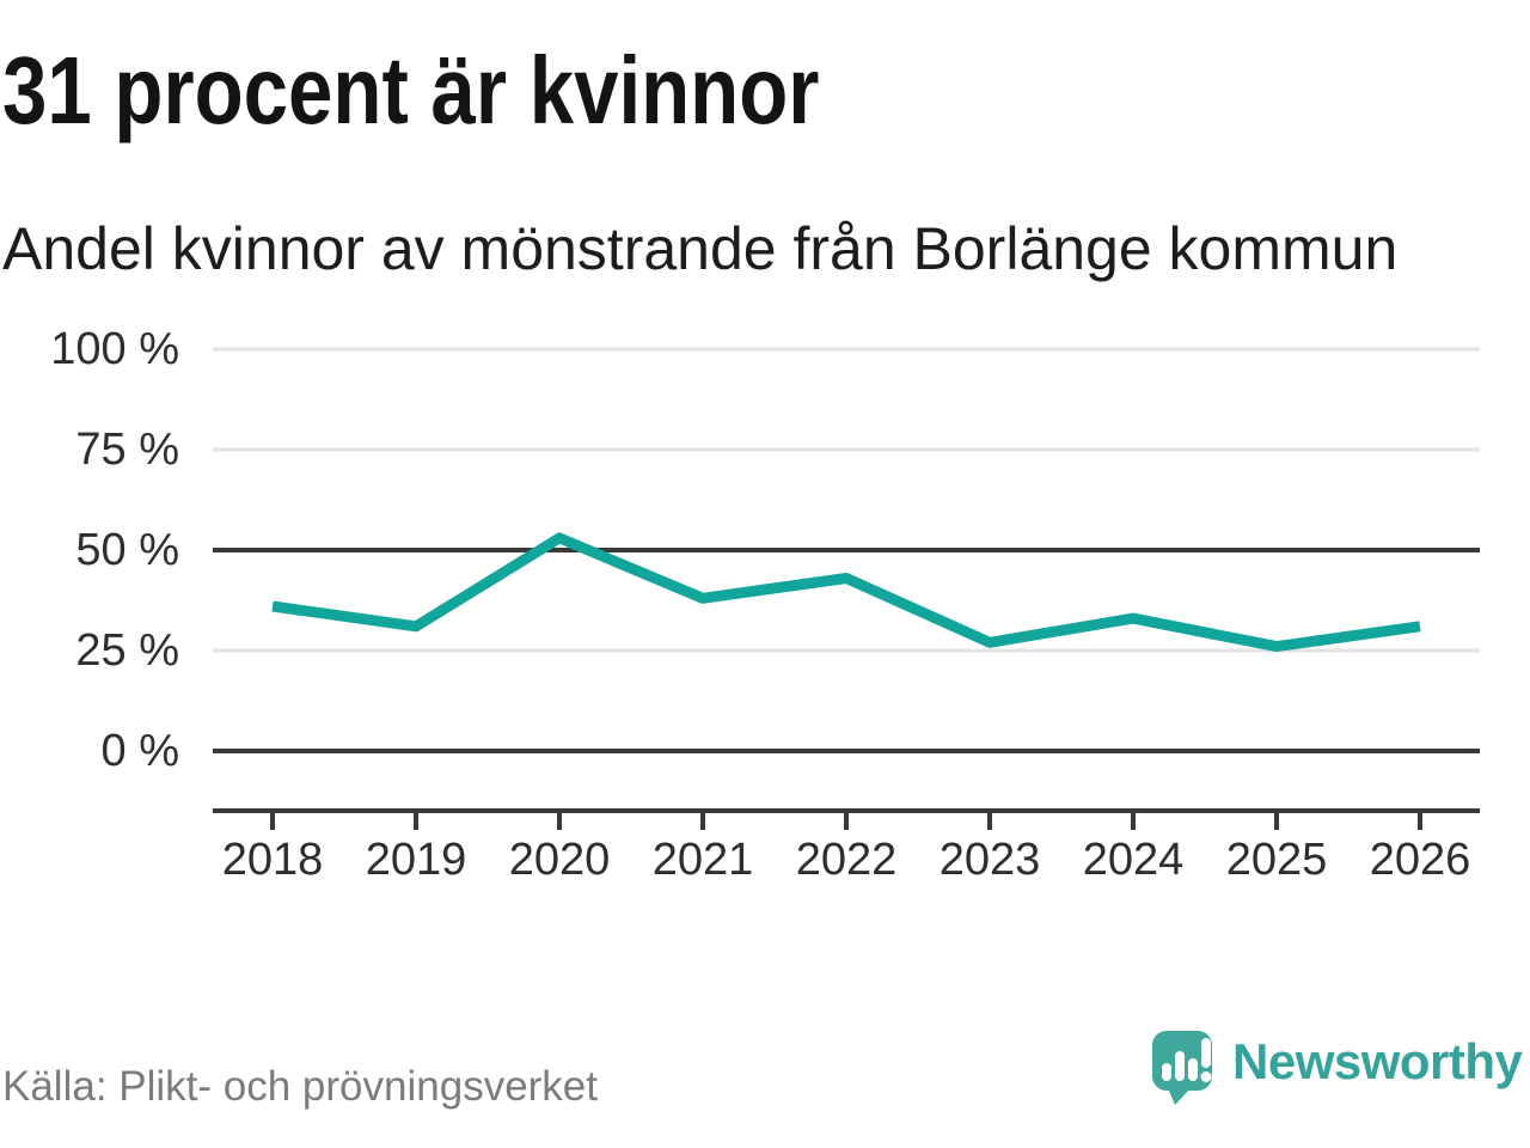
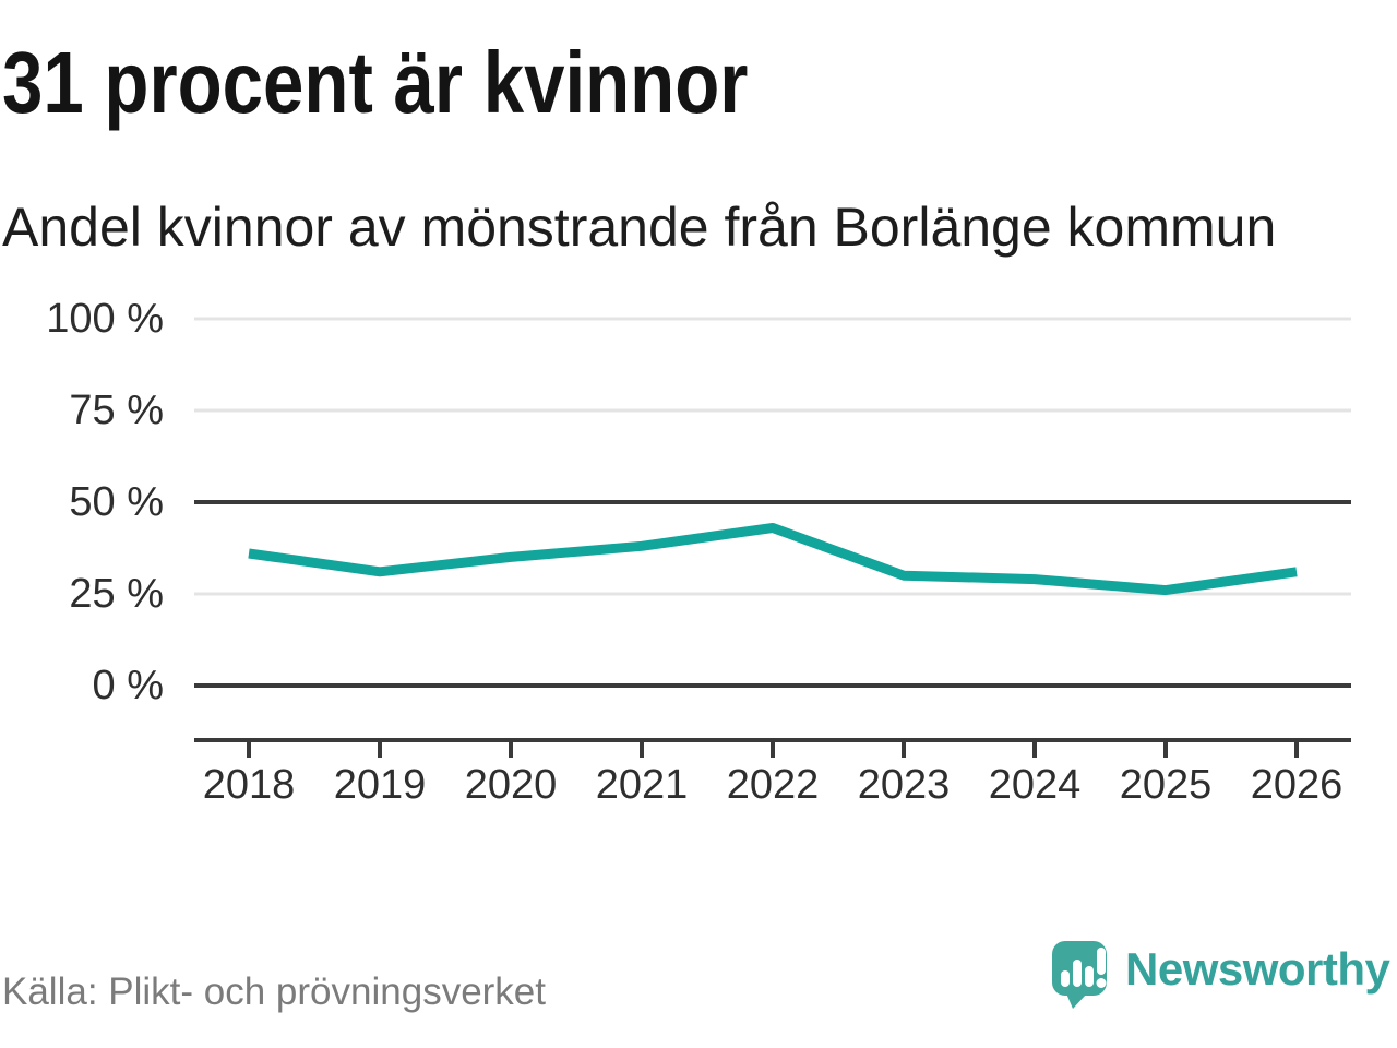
2020: 53% -> 35%
2023: 27% -> 30%
2024: 33% -> 29%
